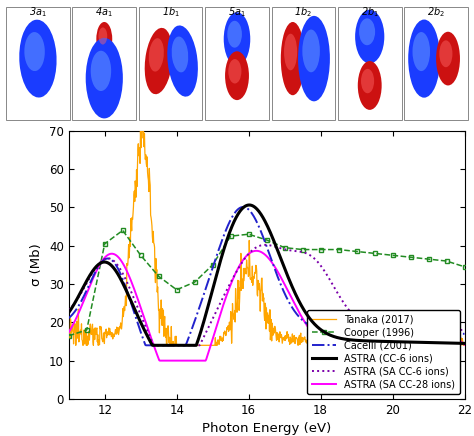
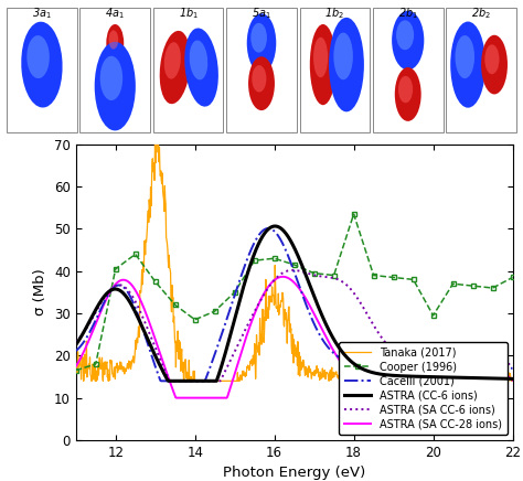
Cooper (1996)/18: 39.0 -> 53.5
Cooper (1996)/20: 37.5 -> 29.5
Cooper (1996)/22: 34.5 -> 38.5
